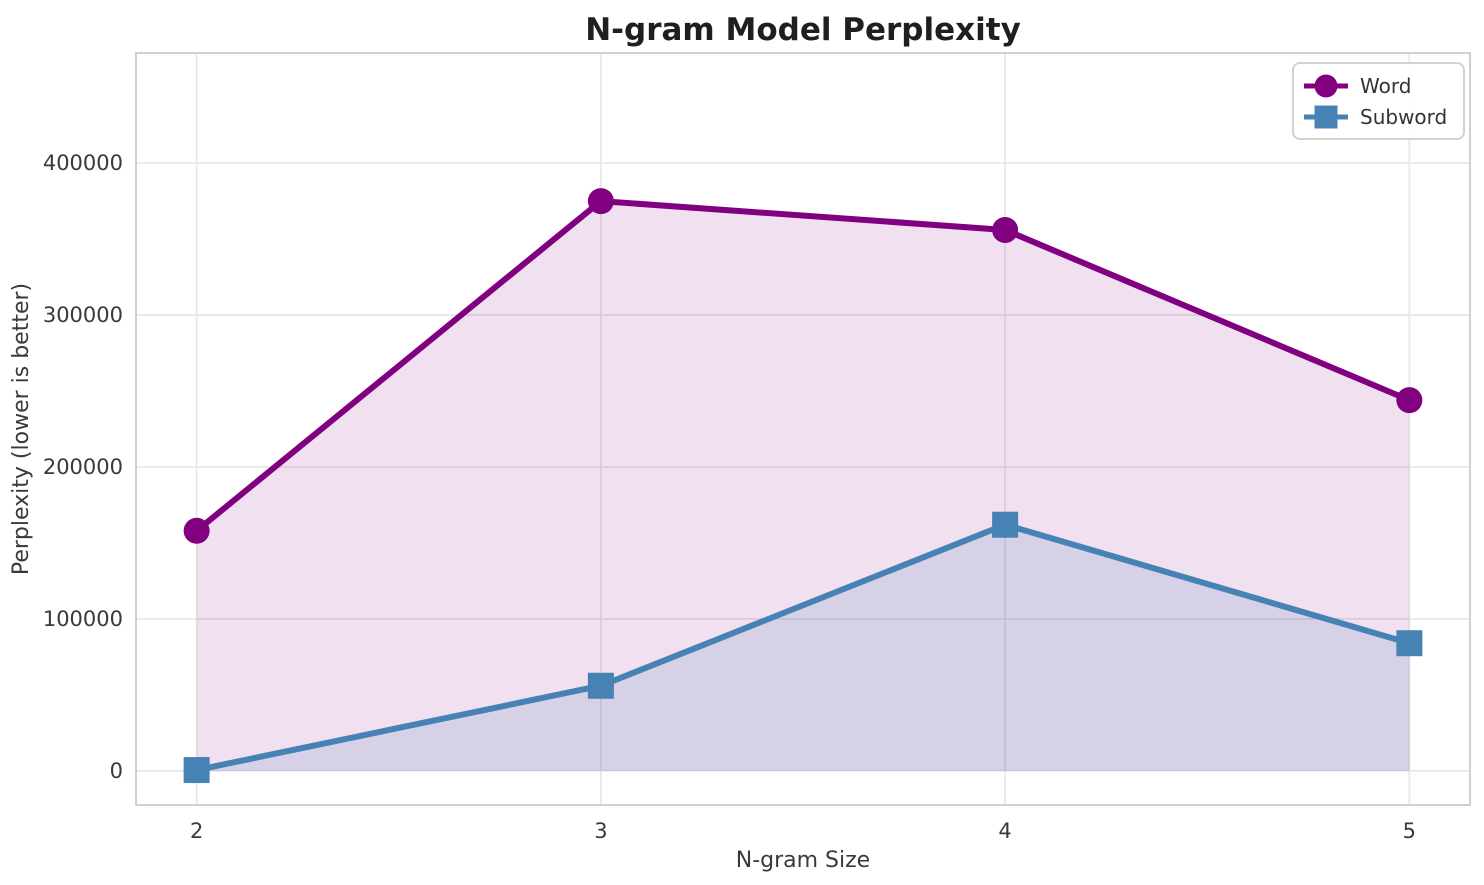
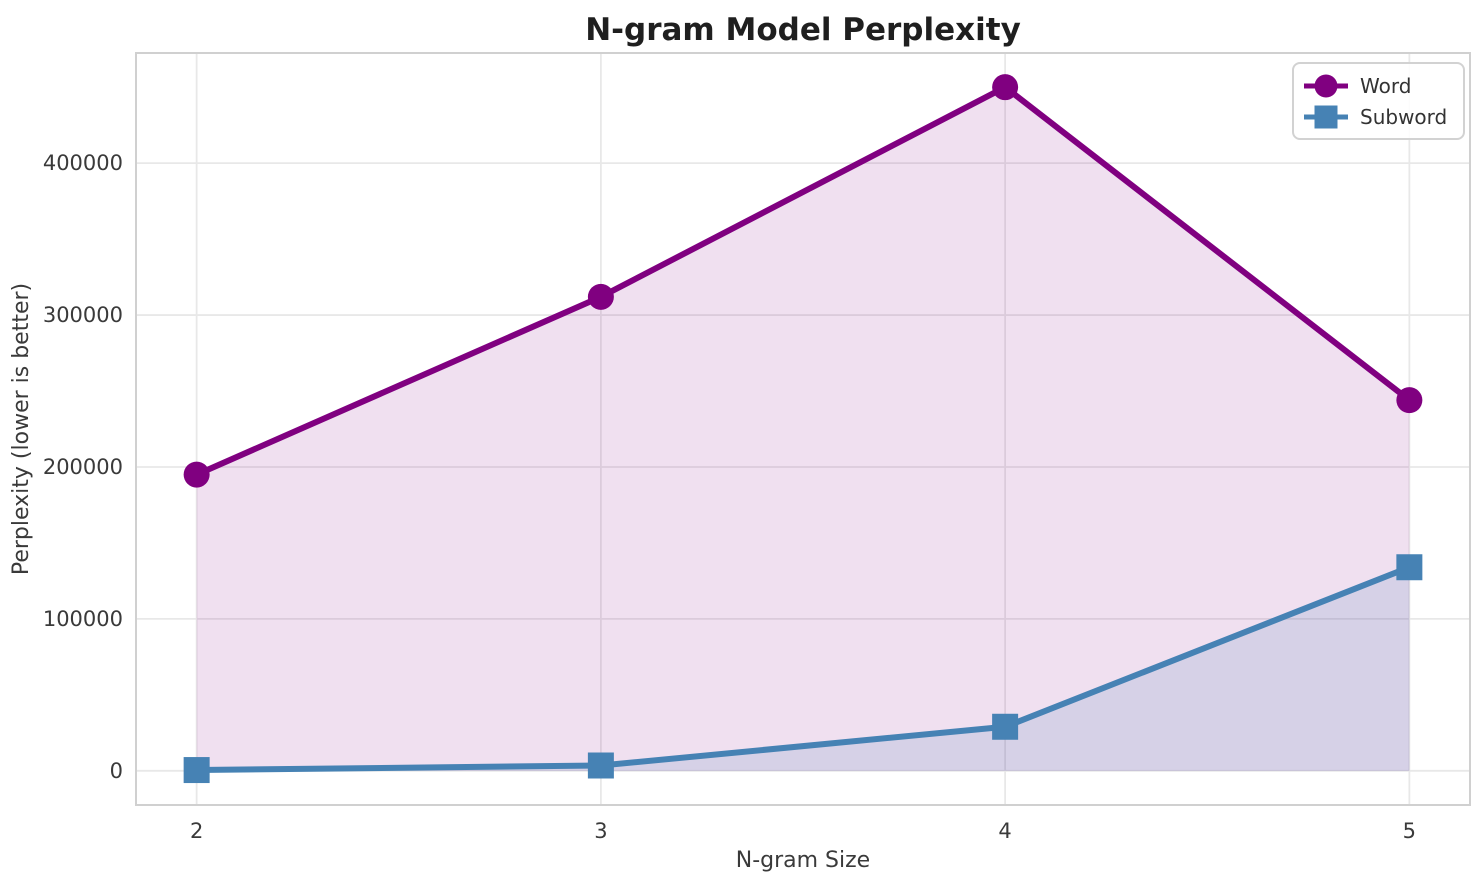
Word/2: 158000 -> 195000
Word/3: 375000 -> 312000
Subword/3: 56000 -> 4000
Word/4: 356000 -> 450000
Subword/4: 162000 -> 29000
Subword/5: 84000 -> 134000
